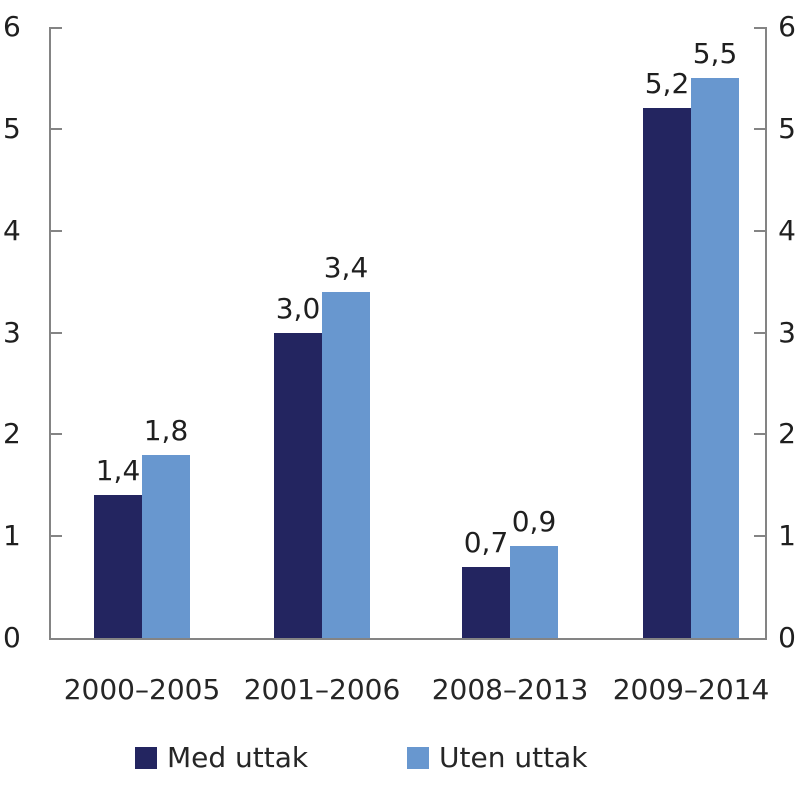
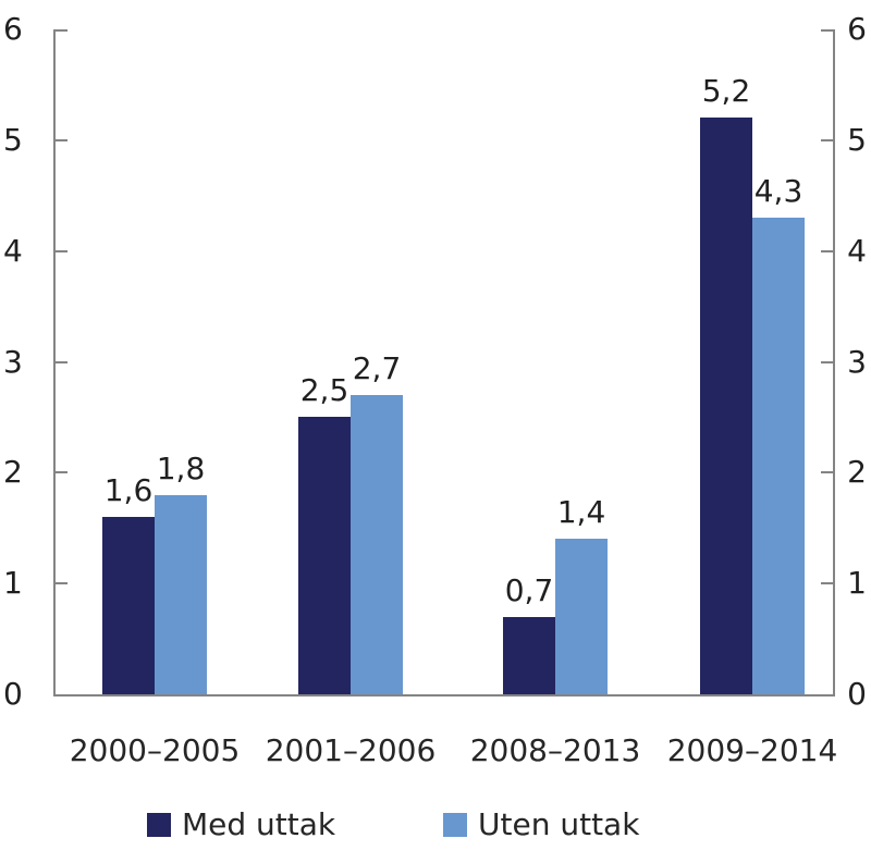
Med uttak/2000–2005: 1,4 -> 1,6
Med uttak/2001–2006: 3,0 -> 2,5
Uten uttak/2001–2006: 3,4 -> 2,7
Uten uttak/2008–2013: 0,9 -> 1,4
Uten uttak/2009–2014: 5,5 -> 4,3
